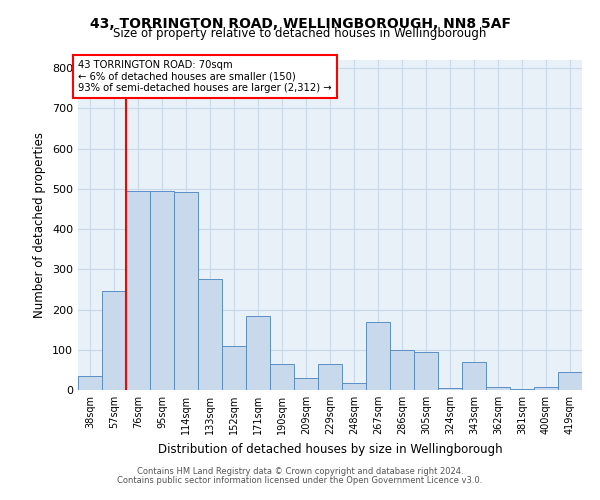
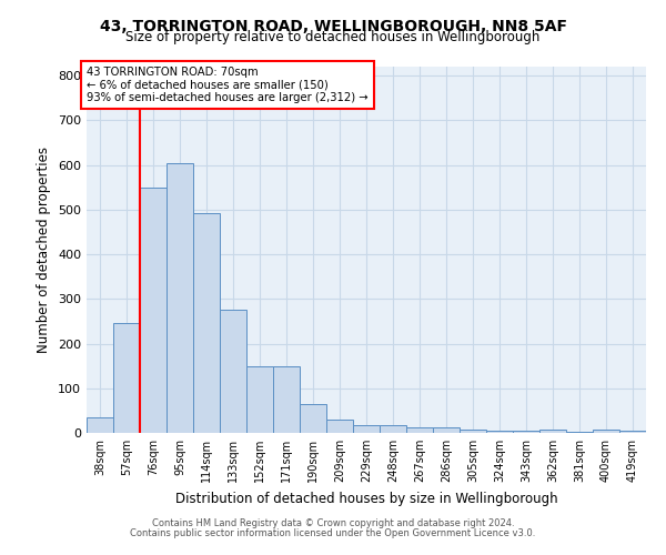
76sqm: 495 -> 548
95sqm: 495 -> 605
152sqm: 110 -> 148
171sqm: 185 -> 148
229sqm: 65 -> 18
267sqm: 170 -> 12
286sqm: 100 -> 12
305sqm: 95 -> 8
343sqm: 70 -> 5
419sqm: 45 -> 5
